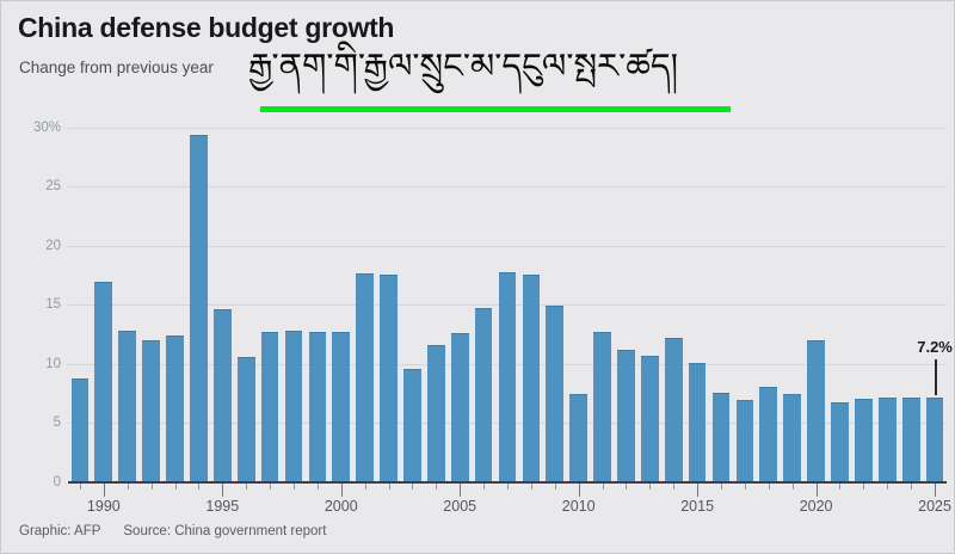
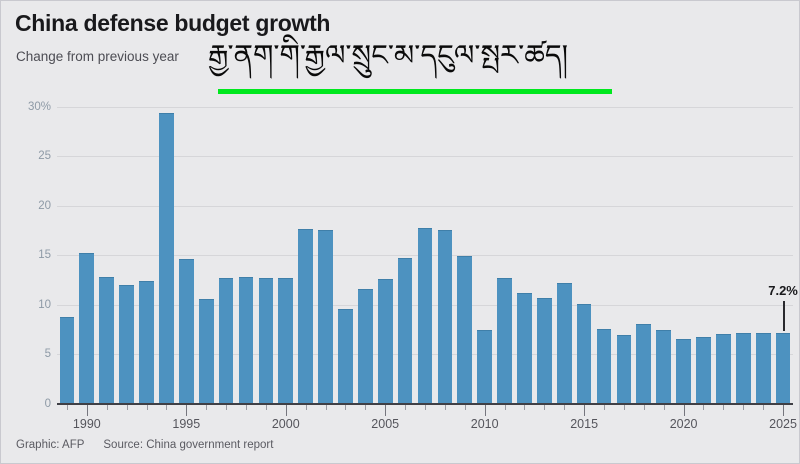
1990: 17% -> 15%
2020: 12% -> 7%
